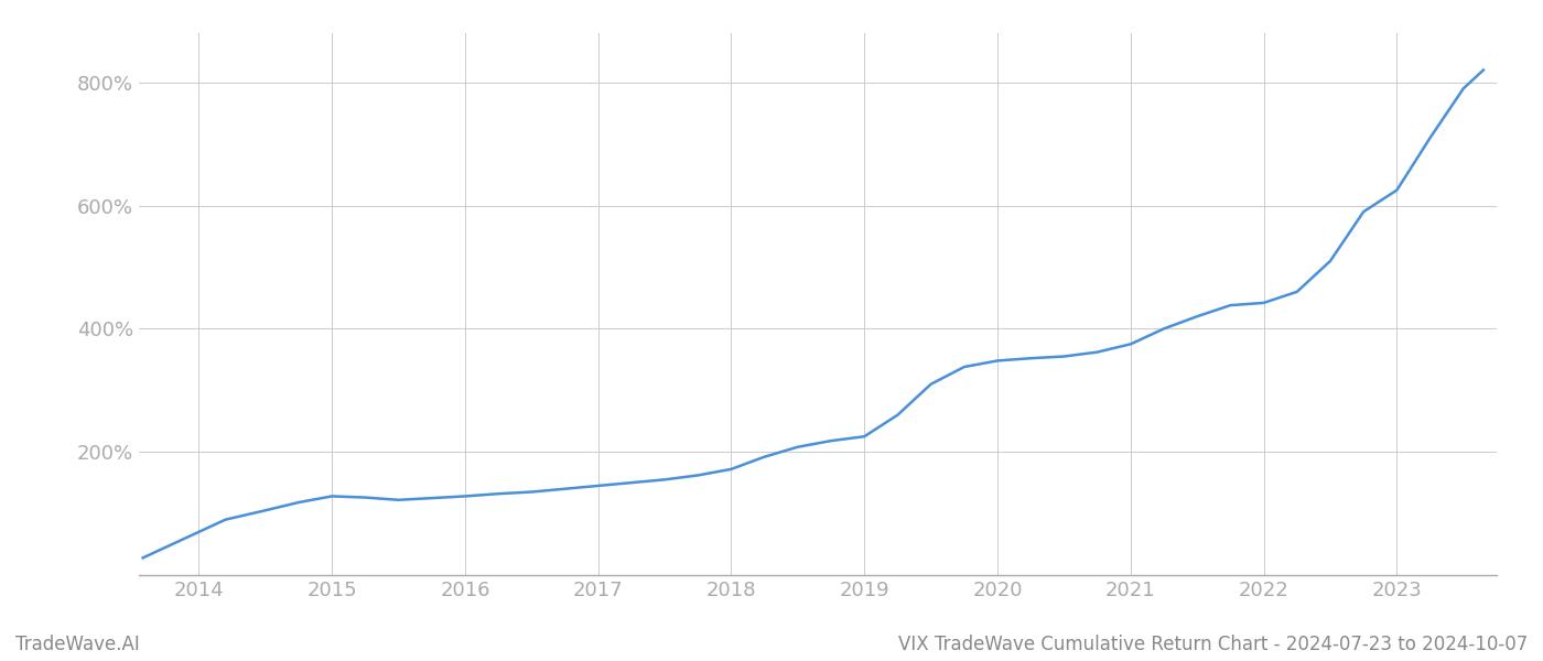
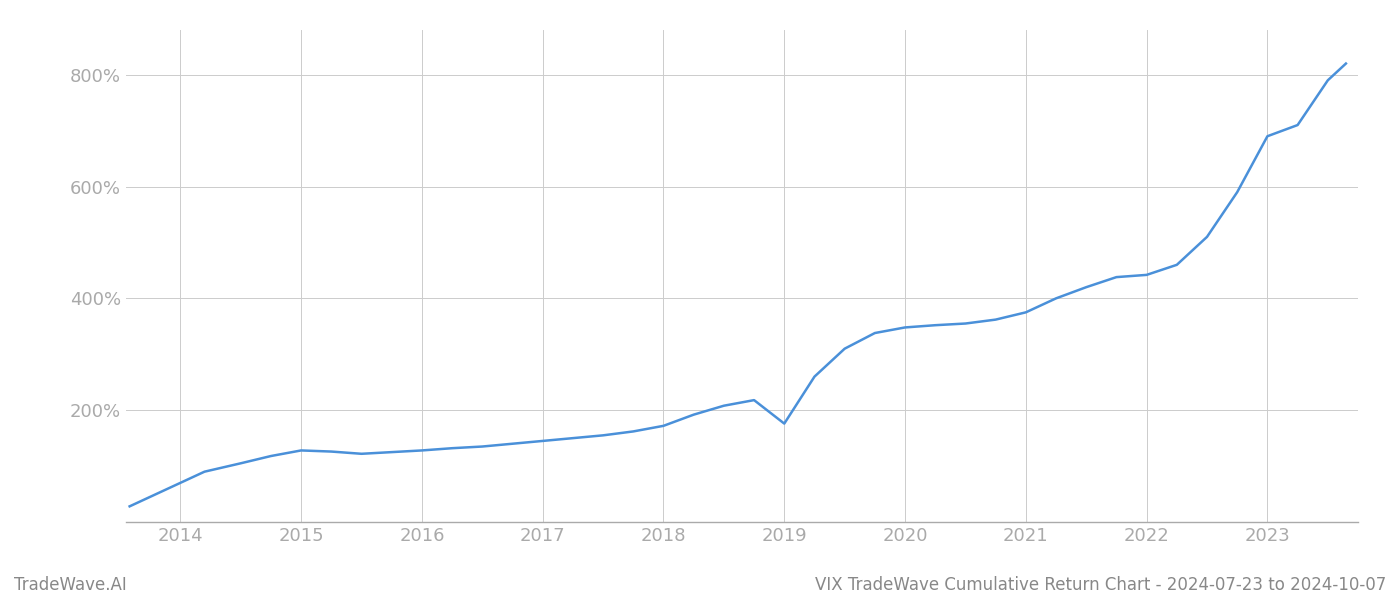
2019: 225% -> 176%
2023: 625% -> 690%
